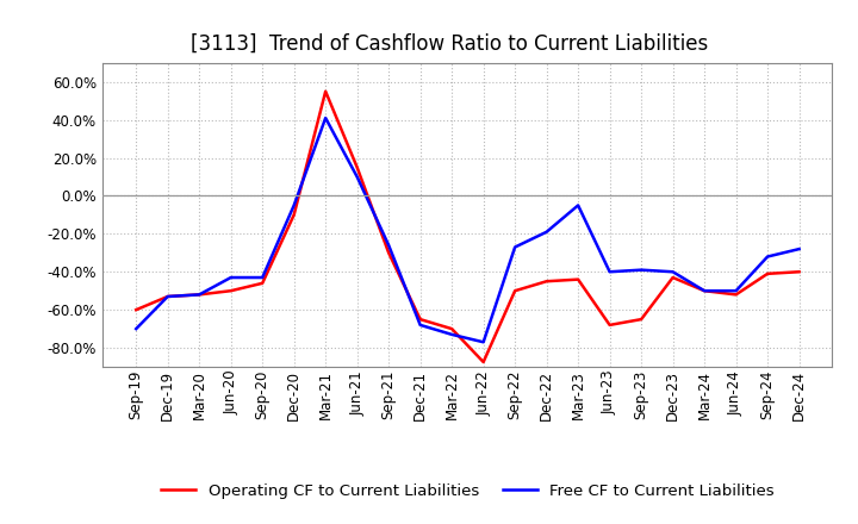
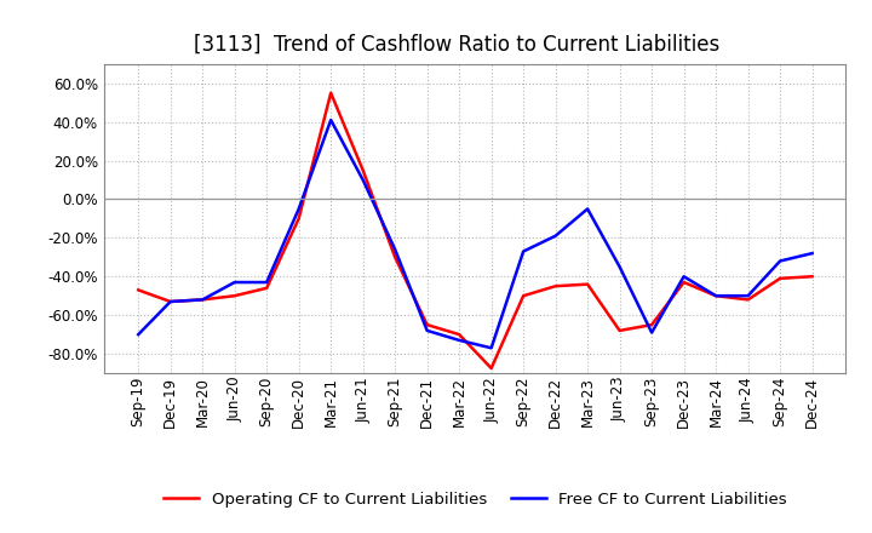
Operating CF to Current Liabilities/Sep-19: -60% -> -47%
Free CF to Current Liabilities/Jun-23: -40% -> -35%
Free CF to Current Liabilities/Sep-23: -39% -> -69%
